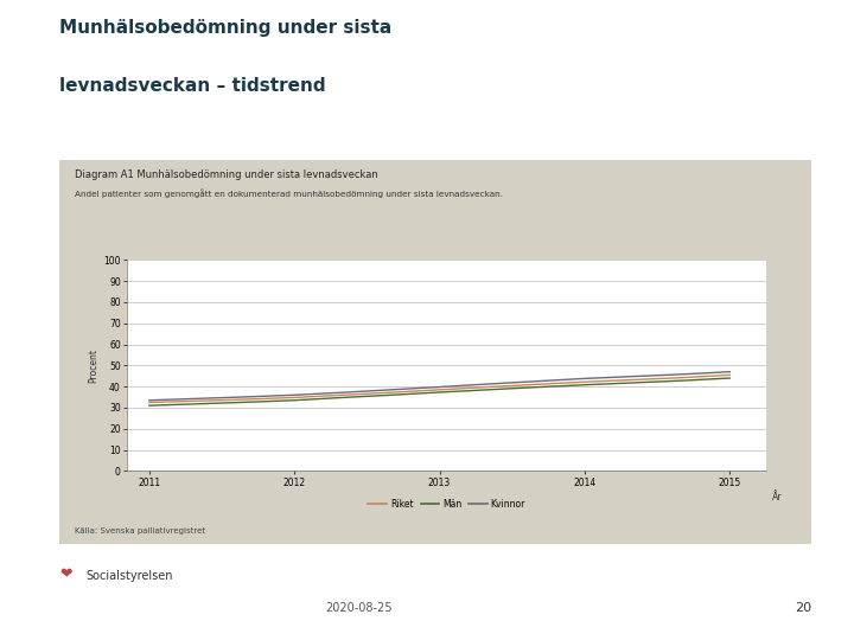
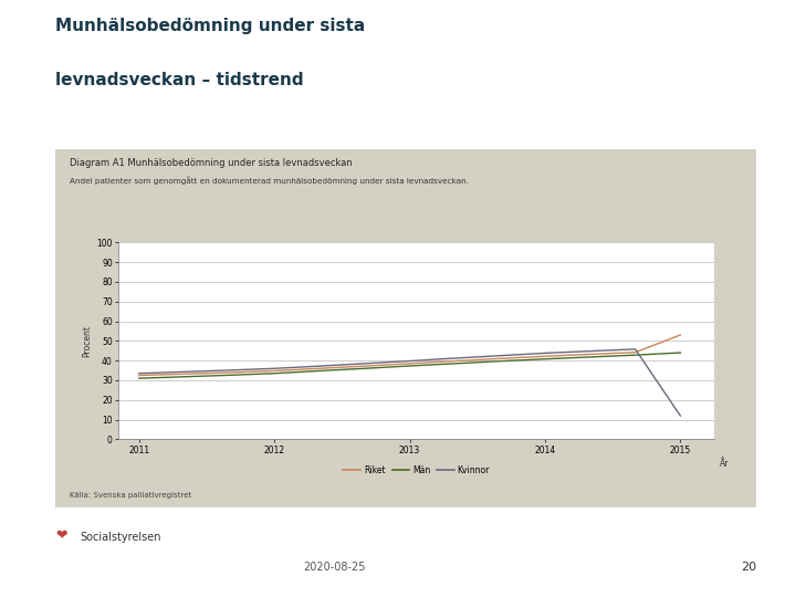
Riket/2015: 46 -> 53
Kvinnor/2015: 47 -> 12
